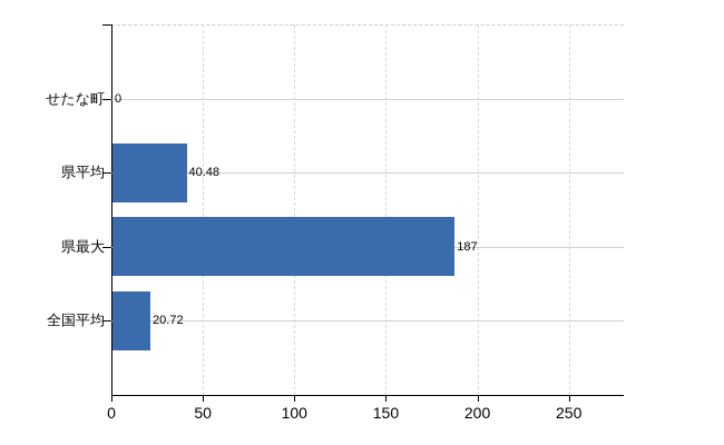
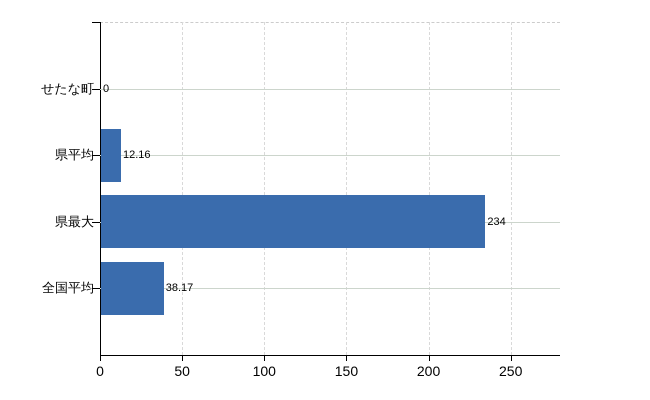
県平均: 40.48 -> 12.16
県最大: 187 -> 234
全国平均: 20.72 -> 38.17
